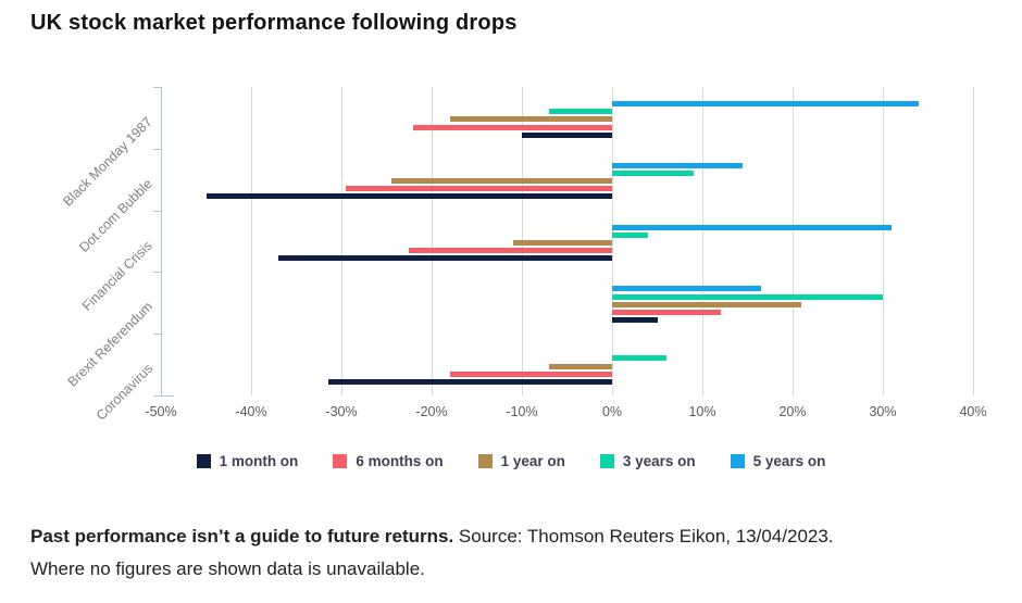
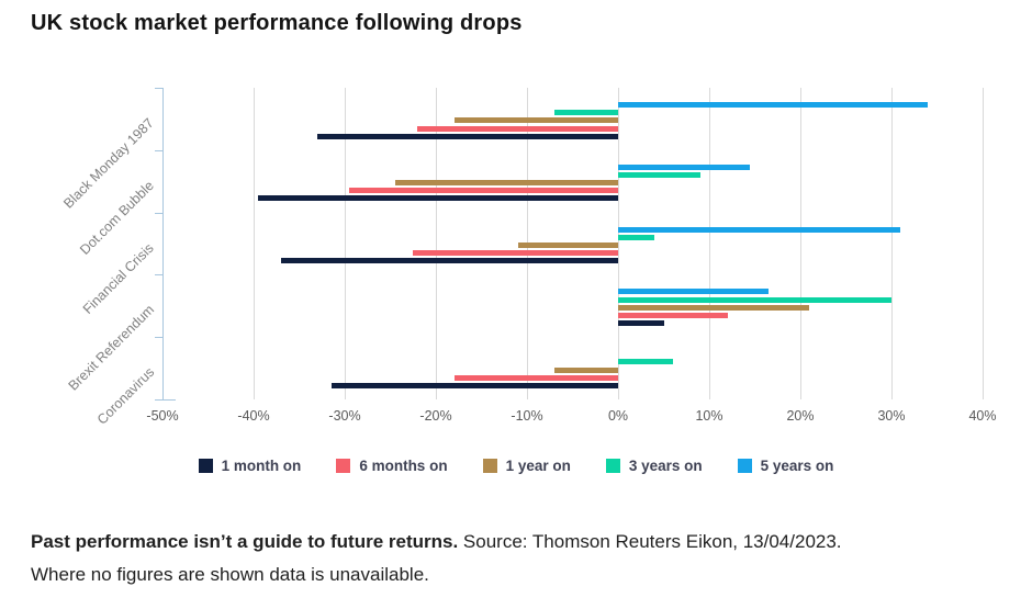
1 month on/Black Monday 1987: -10% -> -33%
1 month on/Dot.com Bubble: -45% -> -40%
